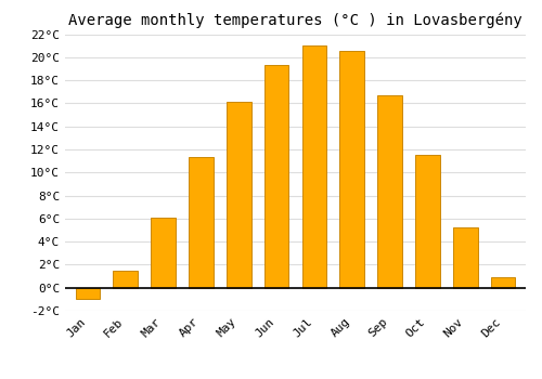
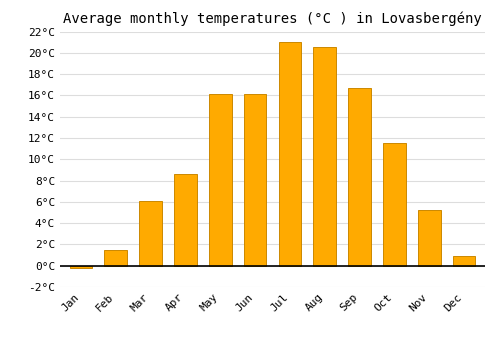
Jan: -1.0°C -> -0.2°C
Apr: 11.3°C -> 8.6°C
Jun: 19.3°C -> 16.1°C
